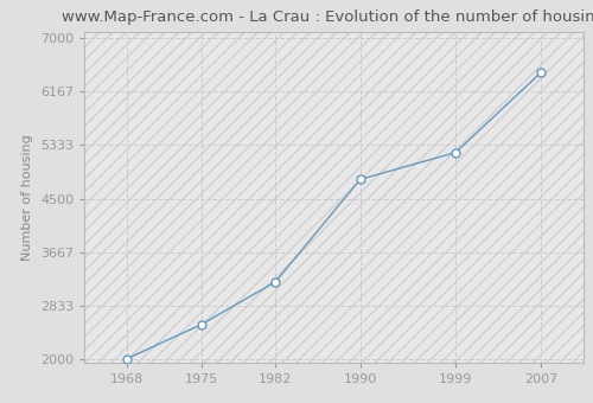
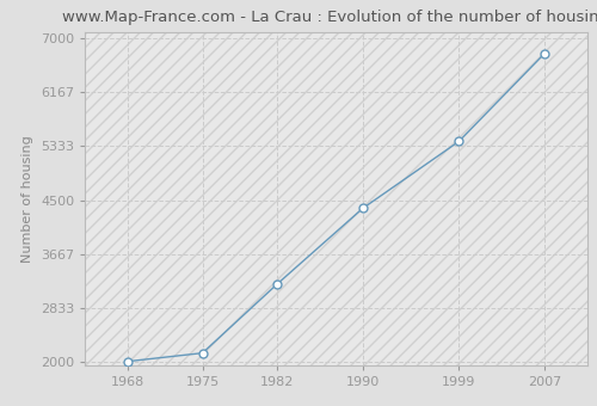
1975: 2540 -> 2140
1990: 4800 -> 4370
1999: 5220 -> 5410
2007: 6460 -> 6760
